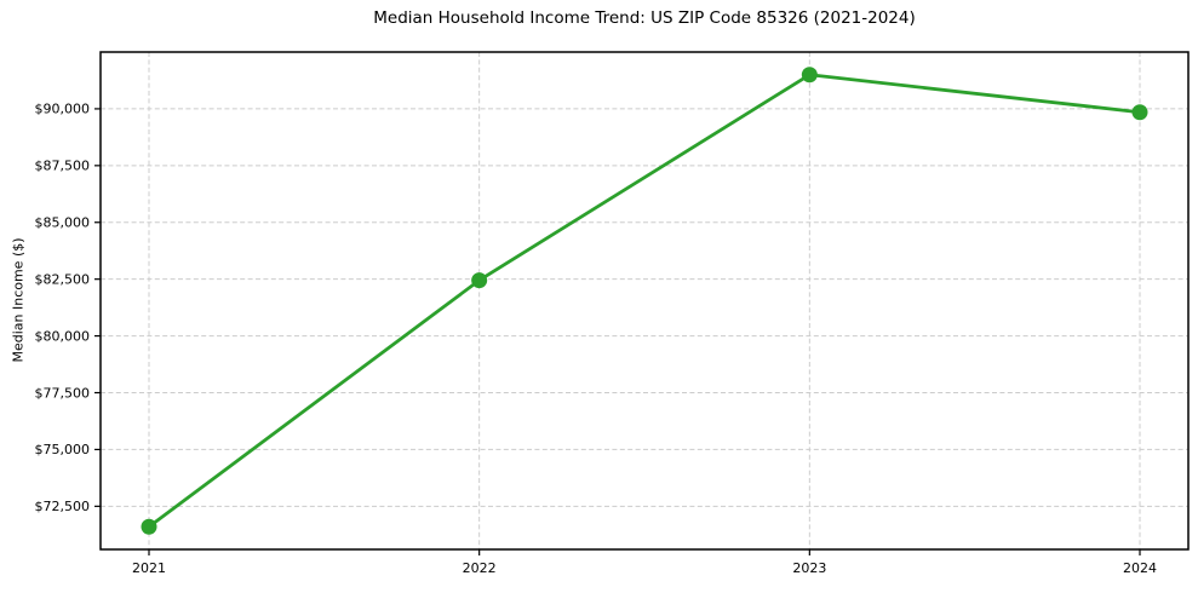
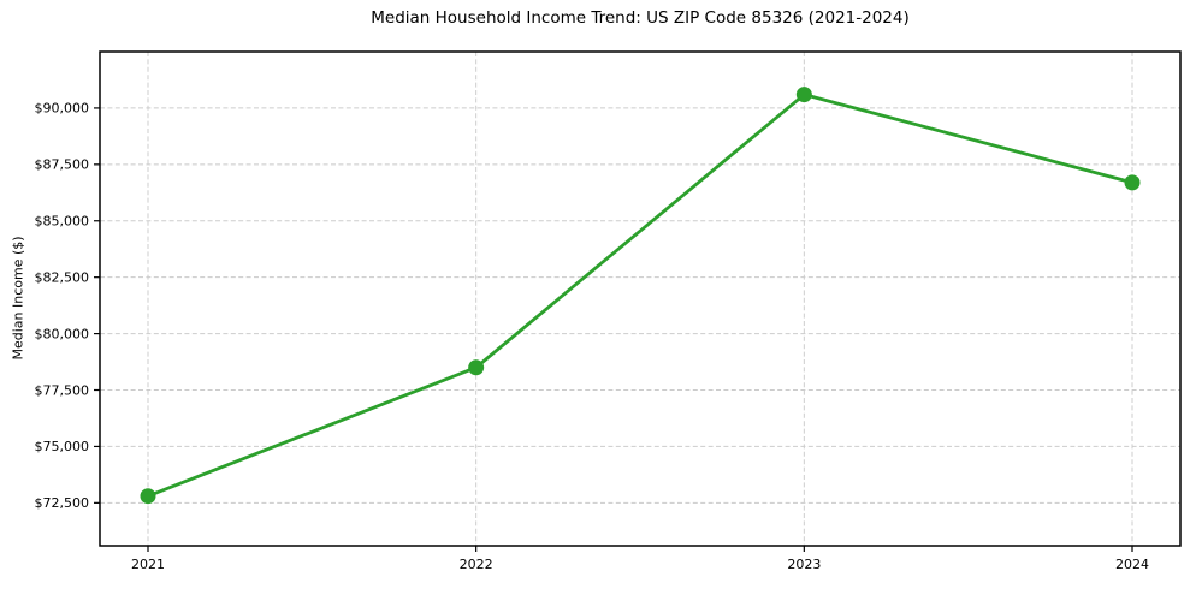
2021: $71600 -> $72800
2022: $82400 -> $78500
2023: $91500 -> $90600
2024: $89800 -> $86700
